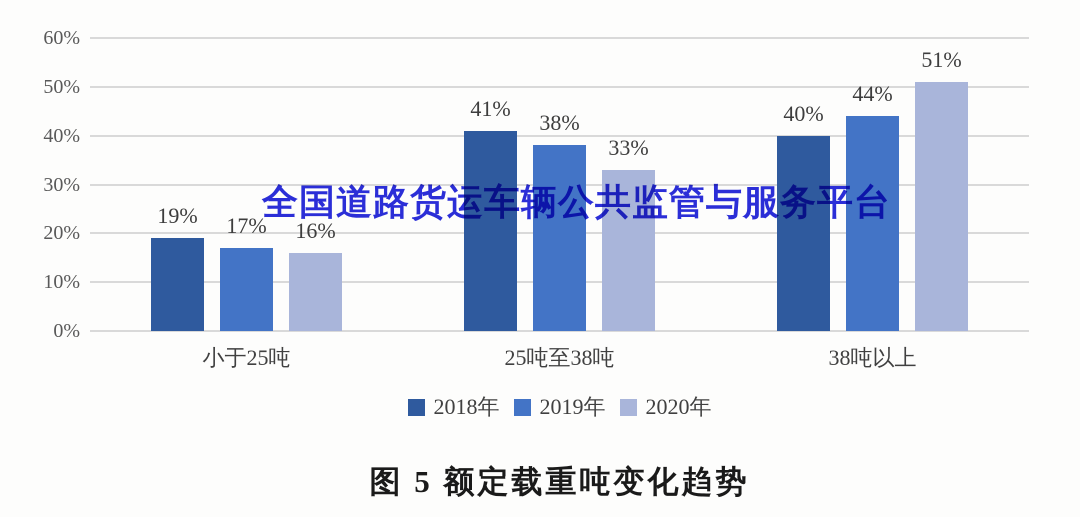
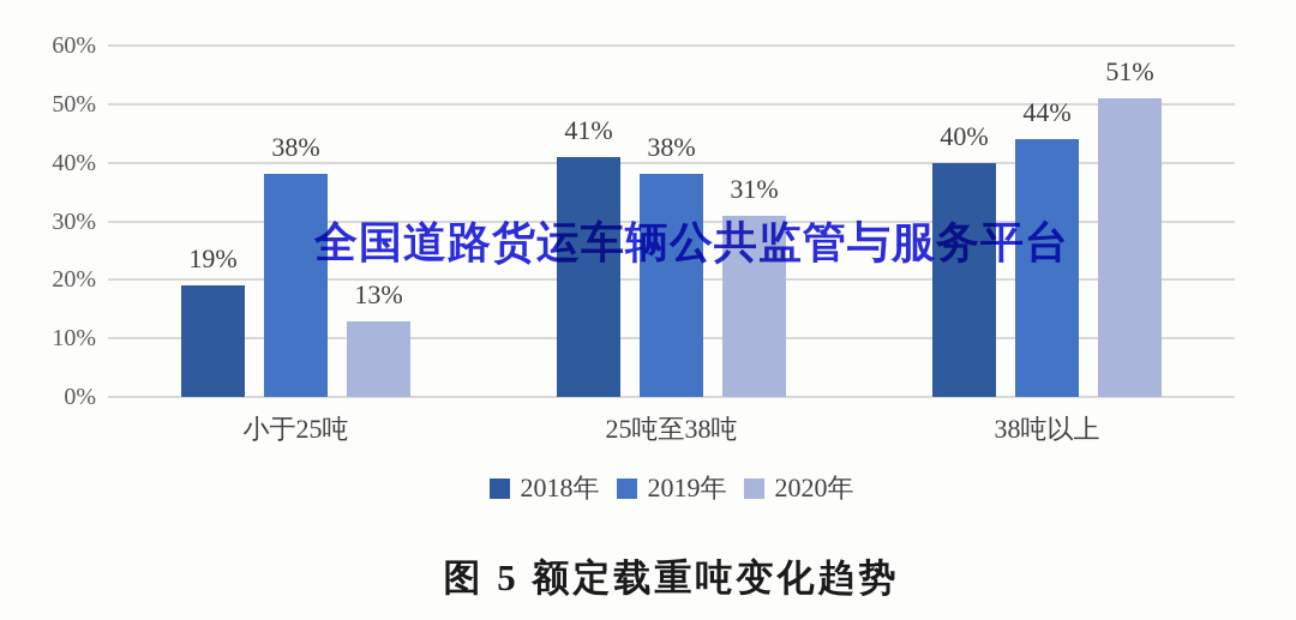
2019年/小于25吨: 17% -> 38%
2020年/小于25吨: 16% -> 13%
2020年/25吨至38吨: 33% -> 31%
